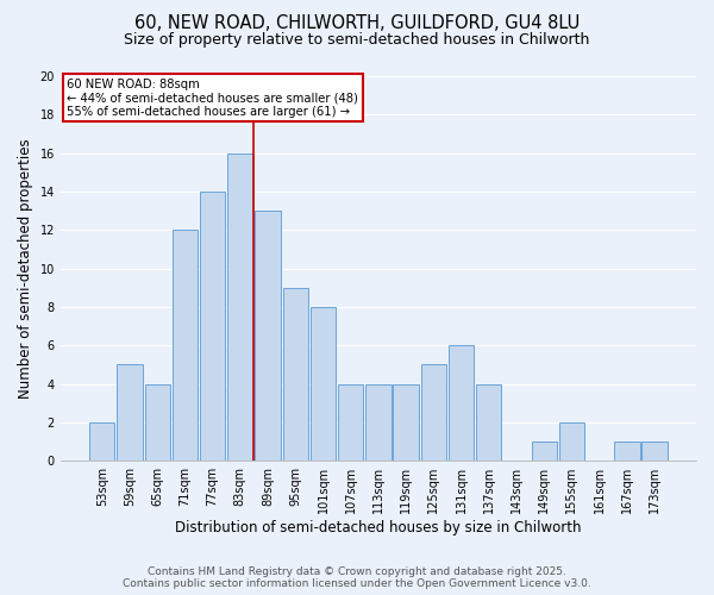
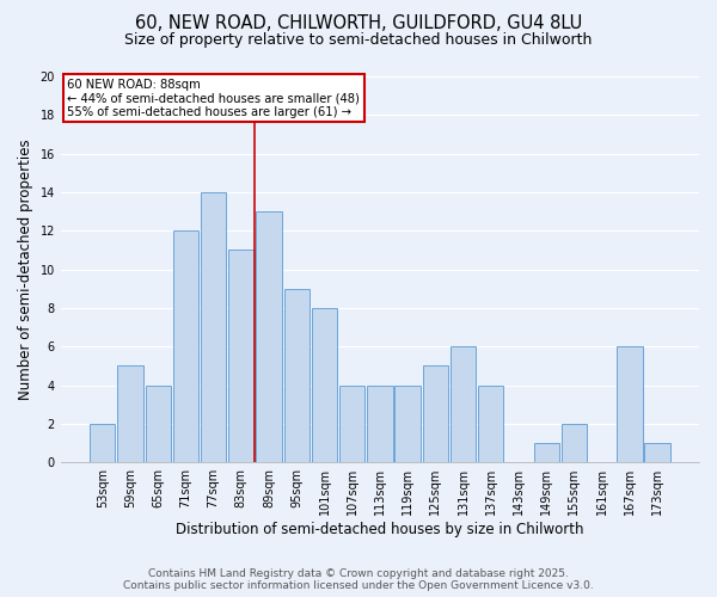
83sqm: 16 -> 11
167sqm: 1 -> 6
